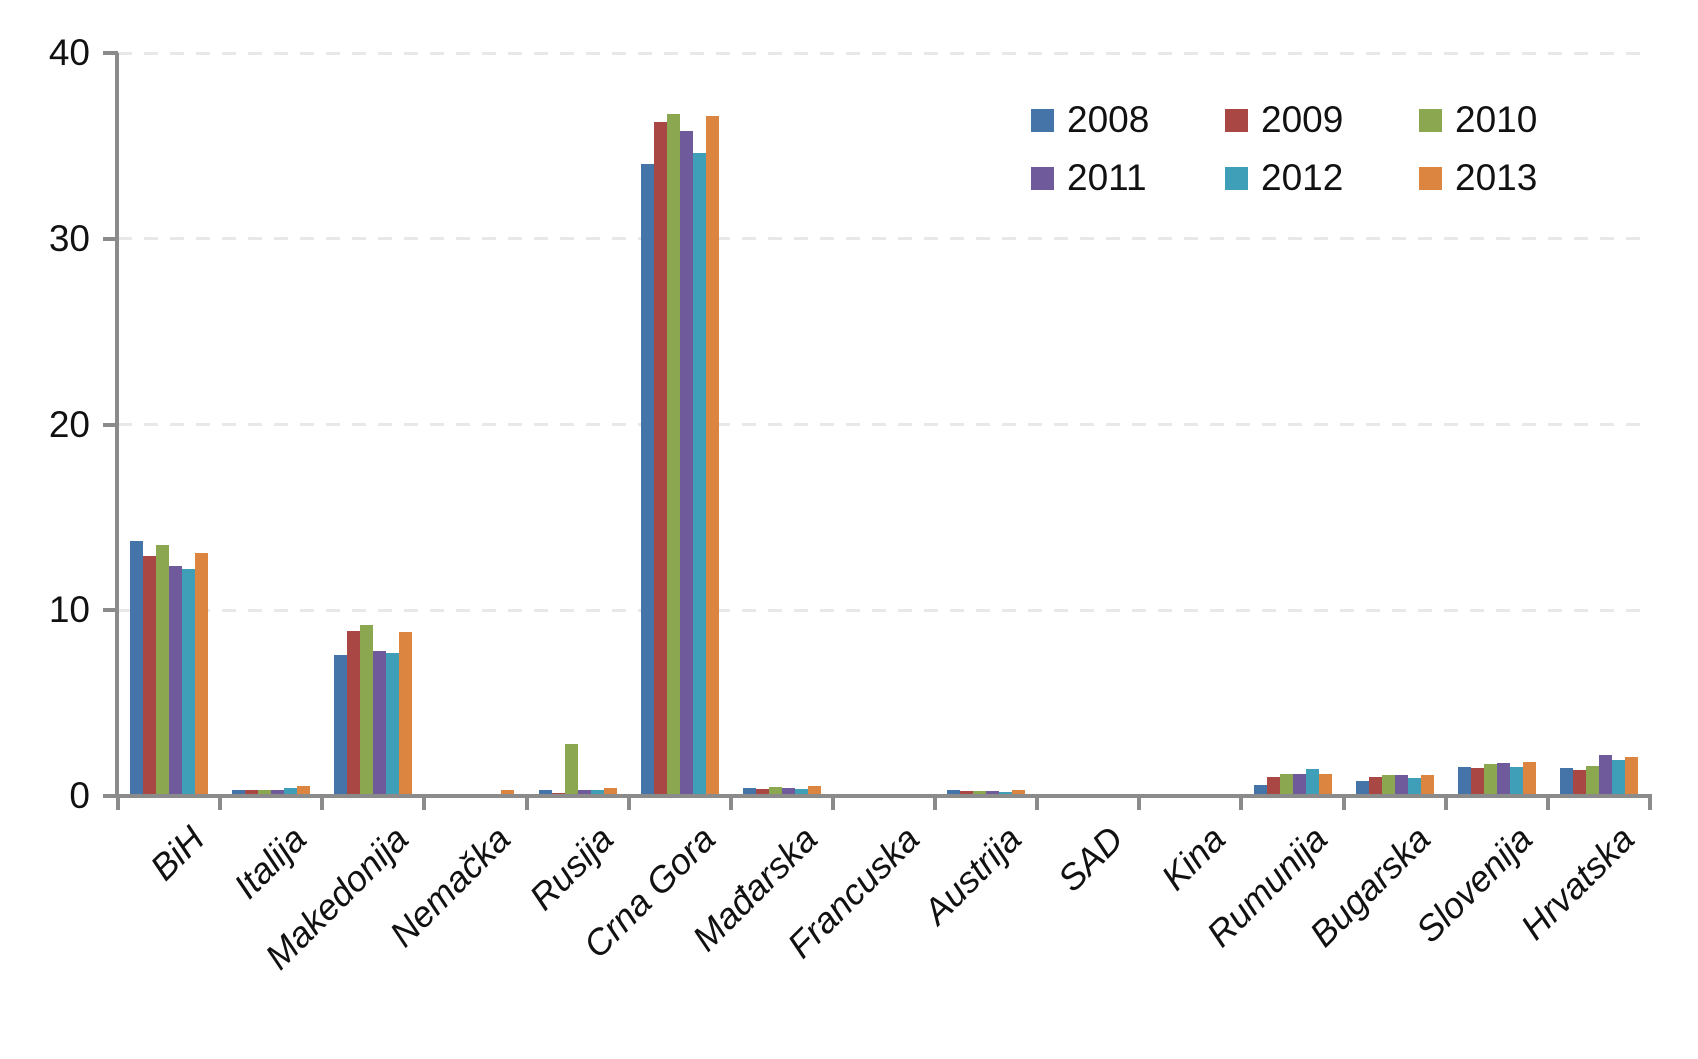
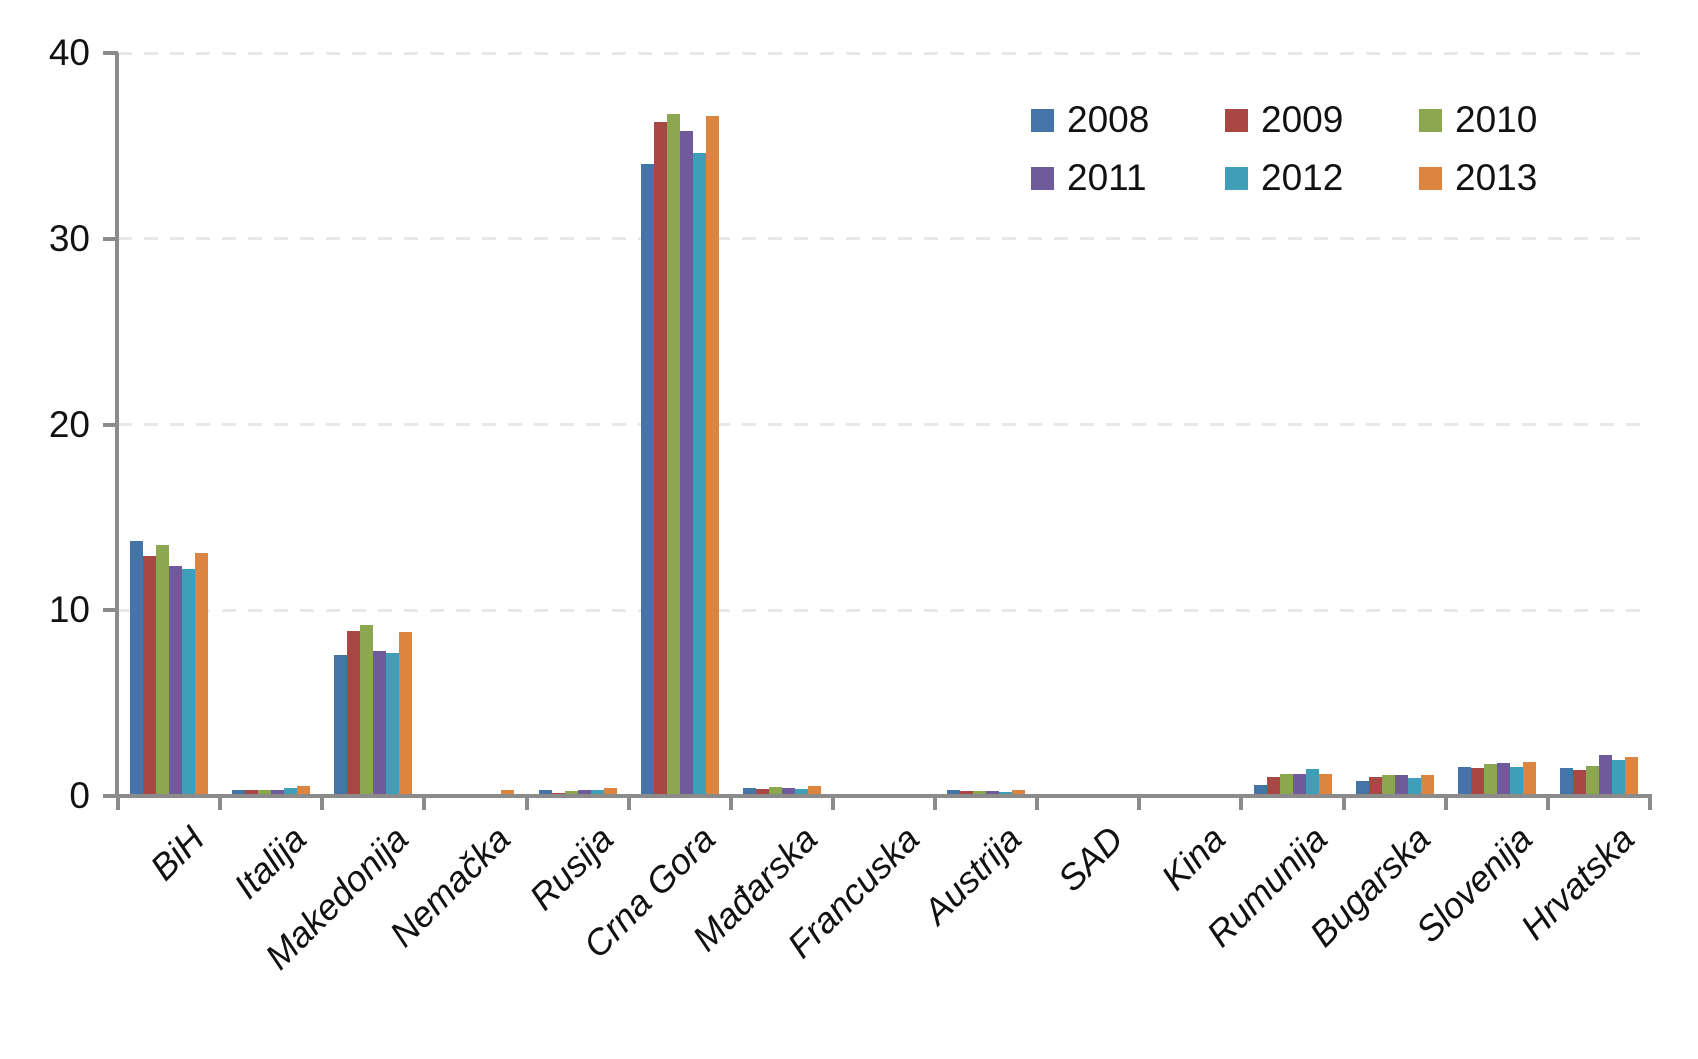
2010/Rusija: 2.7 -> 0.1
